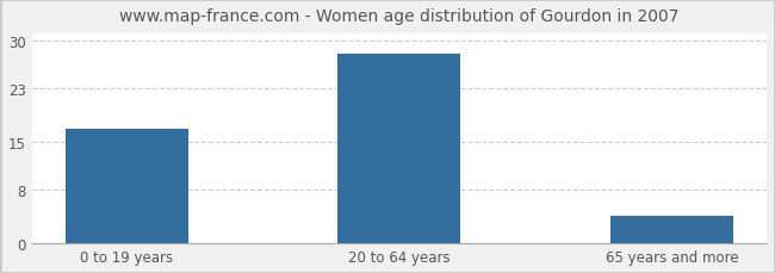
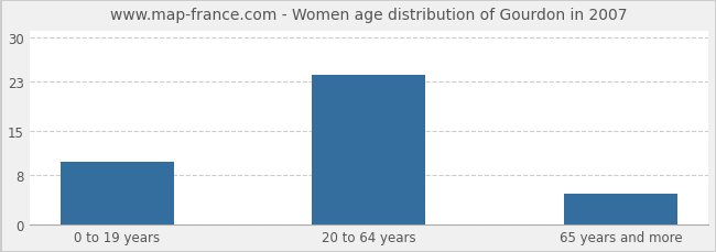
0 to 19 years: 17 -> 10
20 to 64 years: 28 -> 24
65 years and more: 4 -> 5
